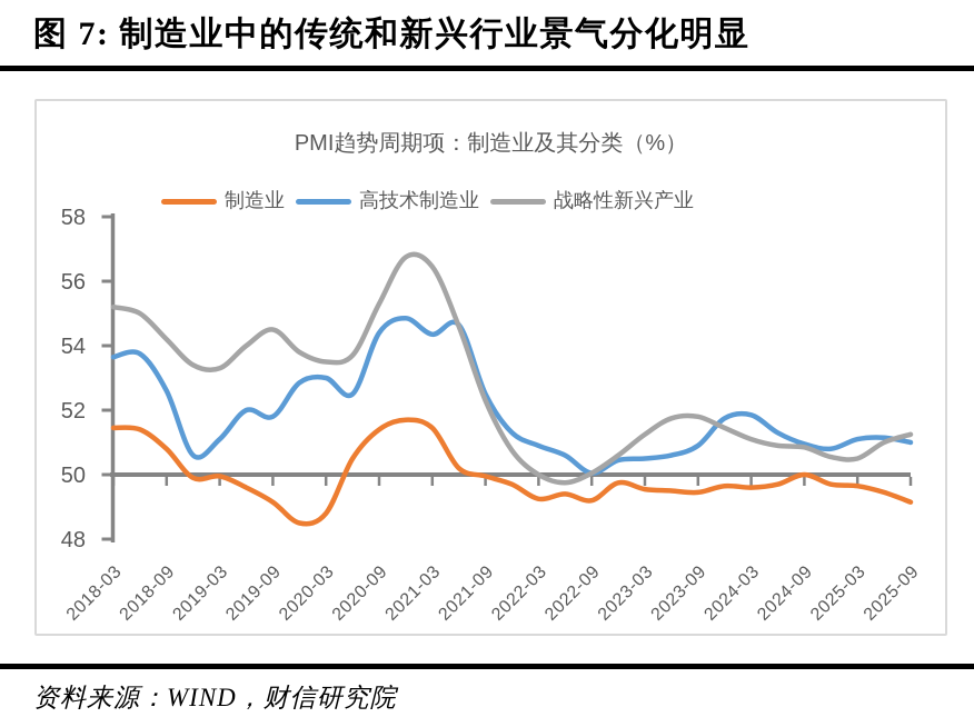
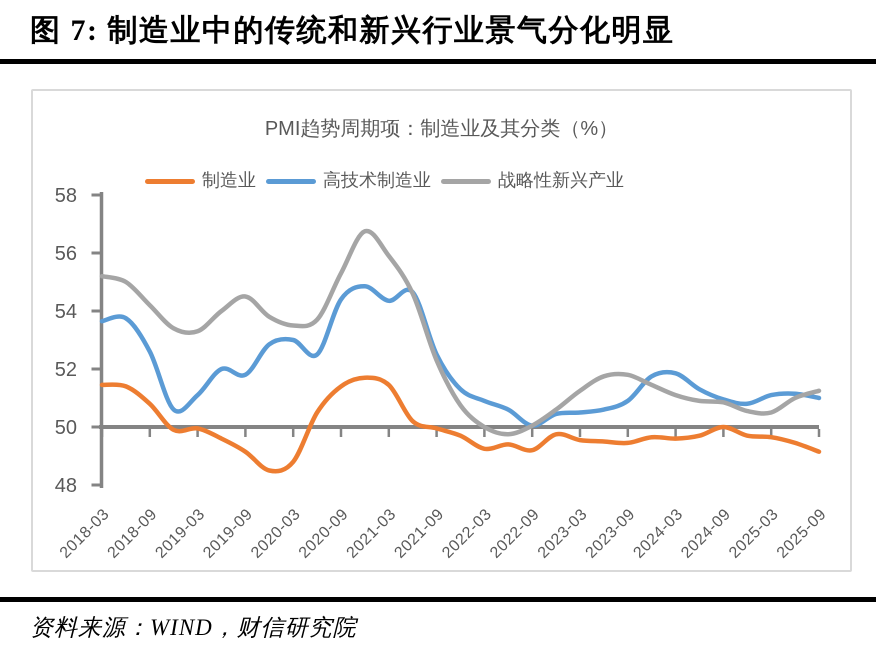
战略性新兴产业/2021-03: 56.5 -> 55.9
